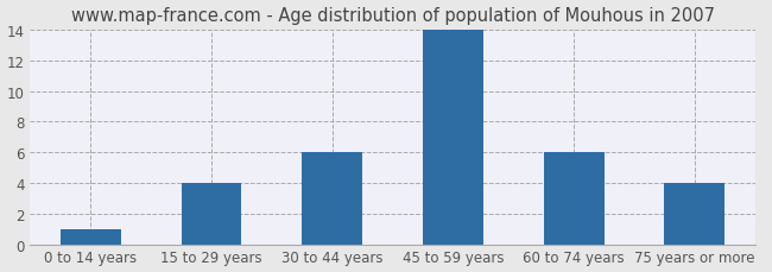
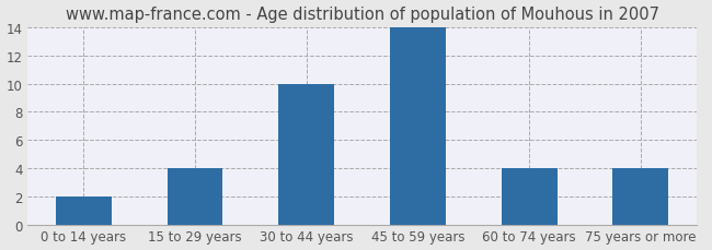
0 to 14 years: 1 -> 2
30 to 44 years: 6 -> 10
60 to 74 years: 6 -> 4
